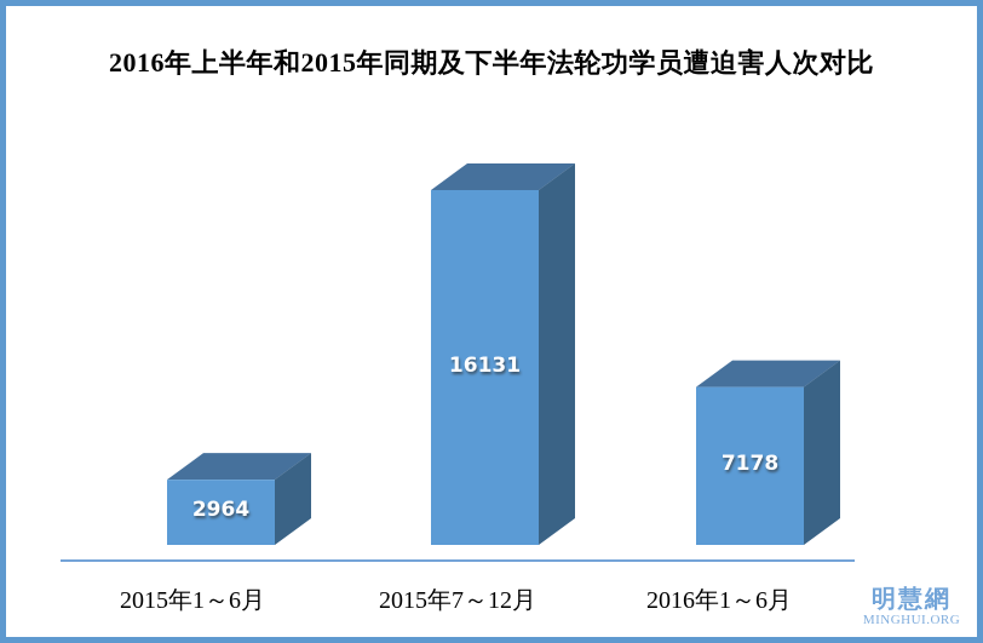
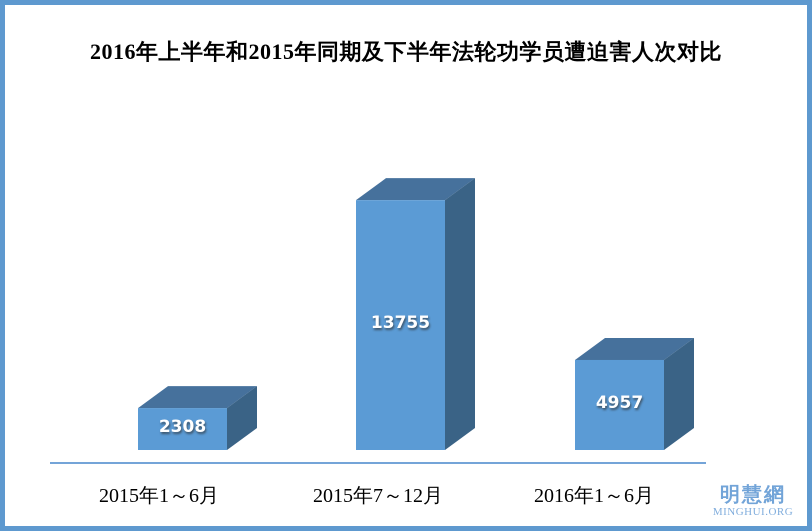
2015年1～6月: 2964 -> 2308
2015年7～12月: 16131 -> 13755
2016年1～6月: 7178 -> 4957
